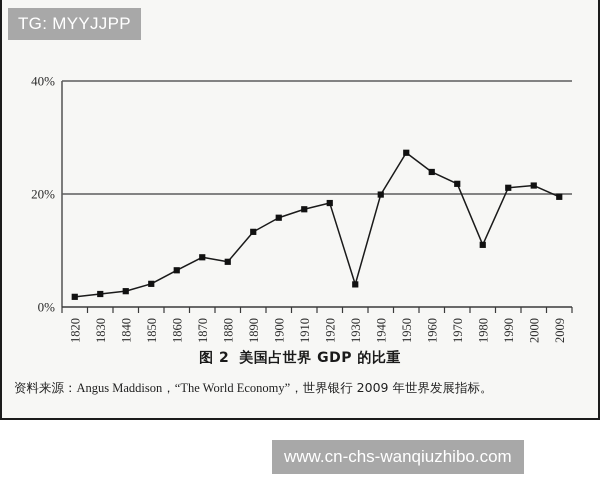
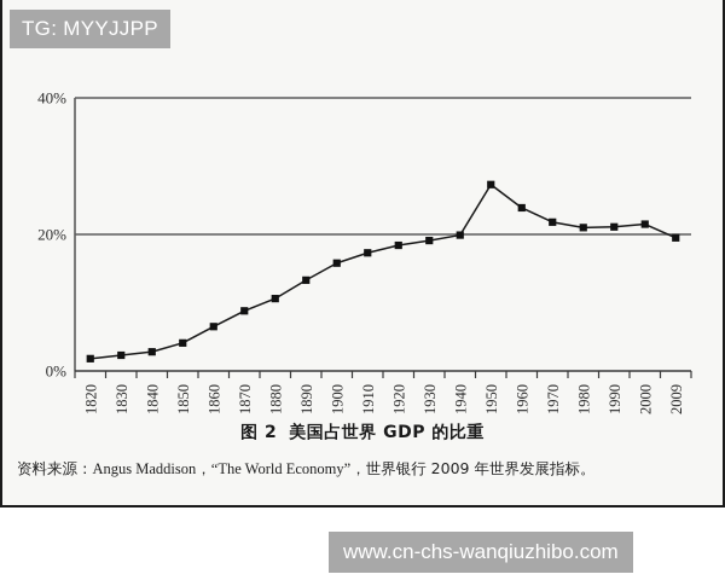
1880: 8% -> 11%
1930: 4% -> 19%
1980: 11% -> 21%
